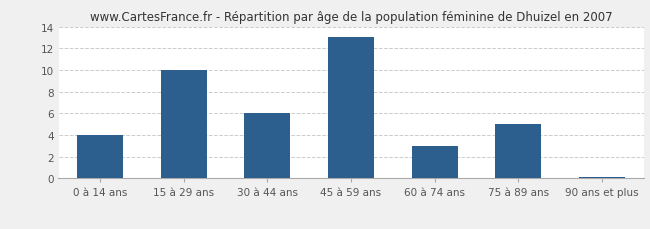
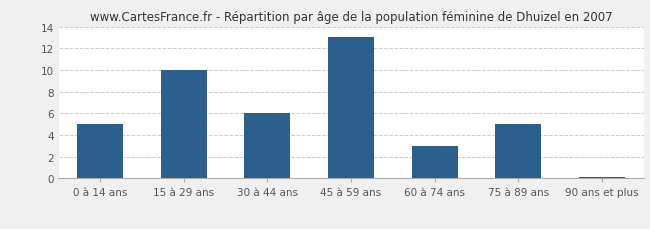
0 à 14 ans: 4.0 -> 5.0
